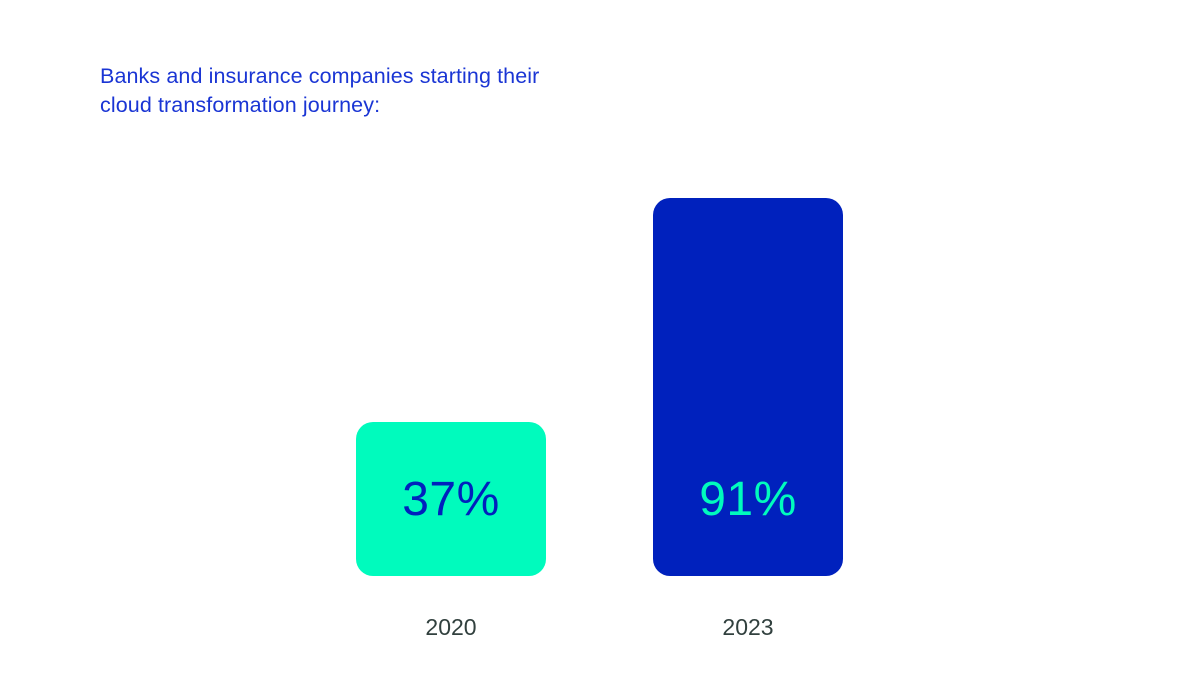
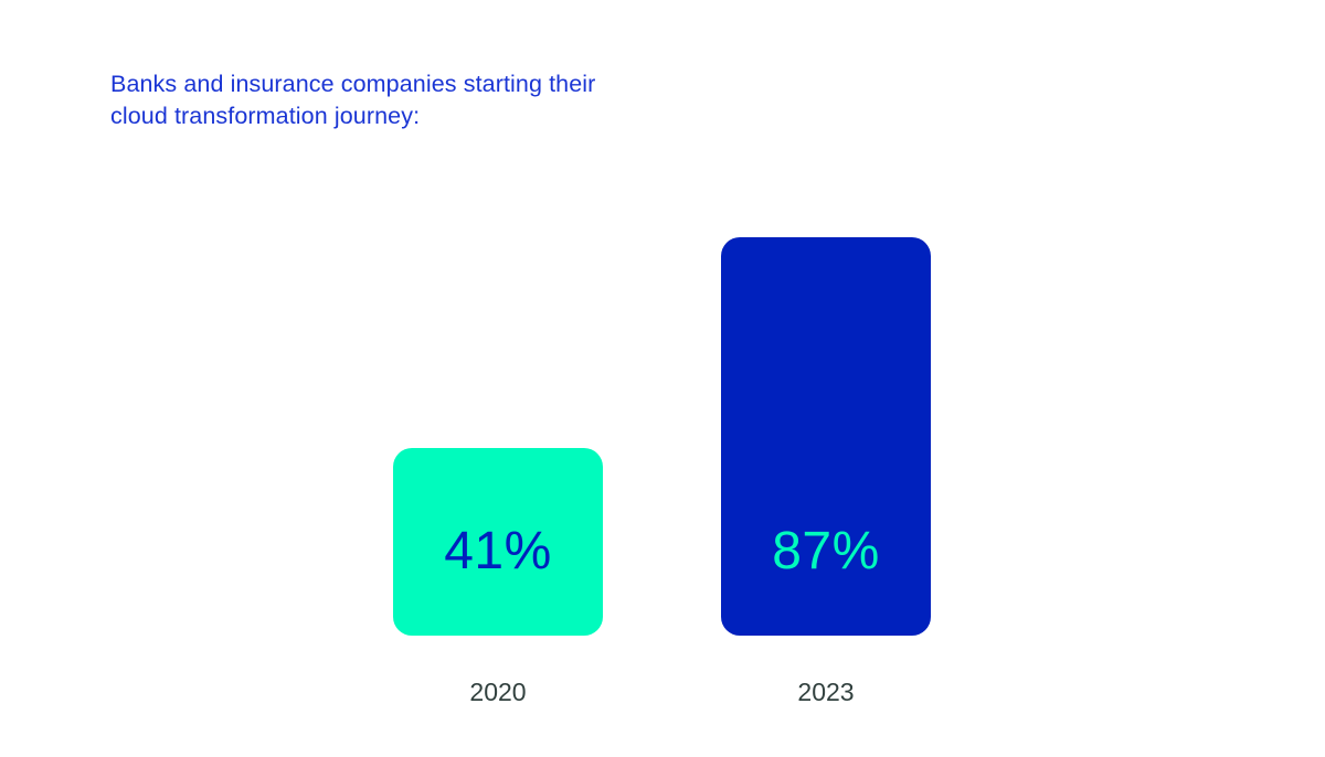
2020: 37% -> 41%
2023: 91% -> 87%
